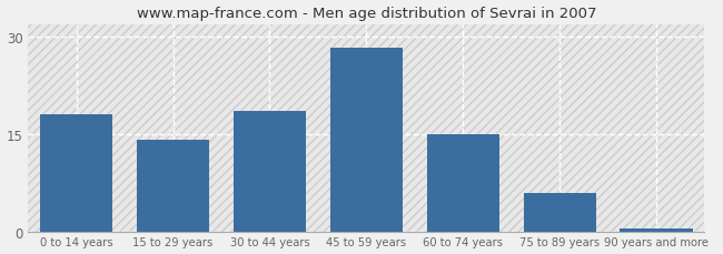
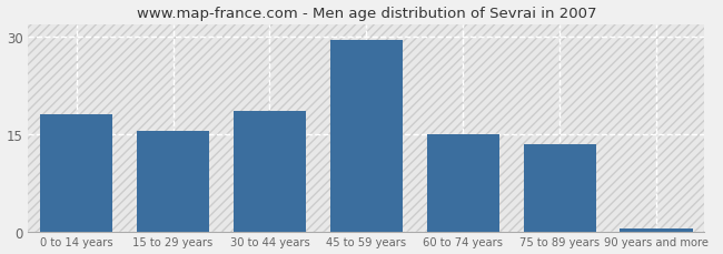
15 to 29 years: 14.2 -> 15.5
45 to 59 years: 28.4 -> 29.5
75 to 89 years: 6.0 -> 13.5
